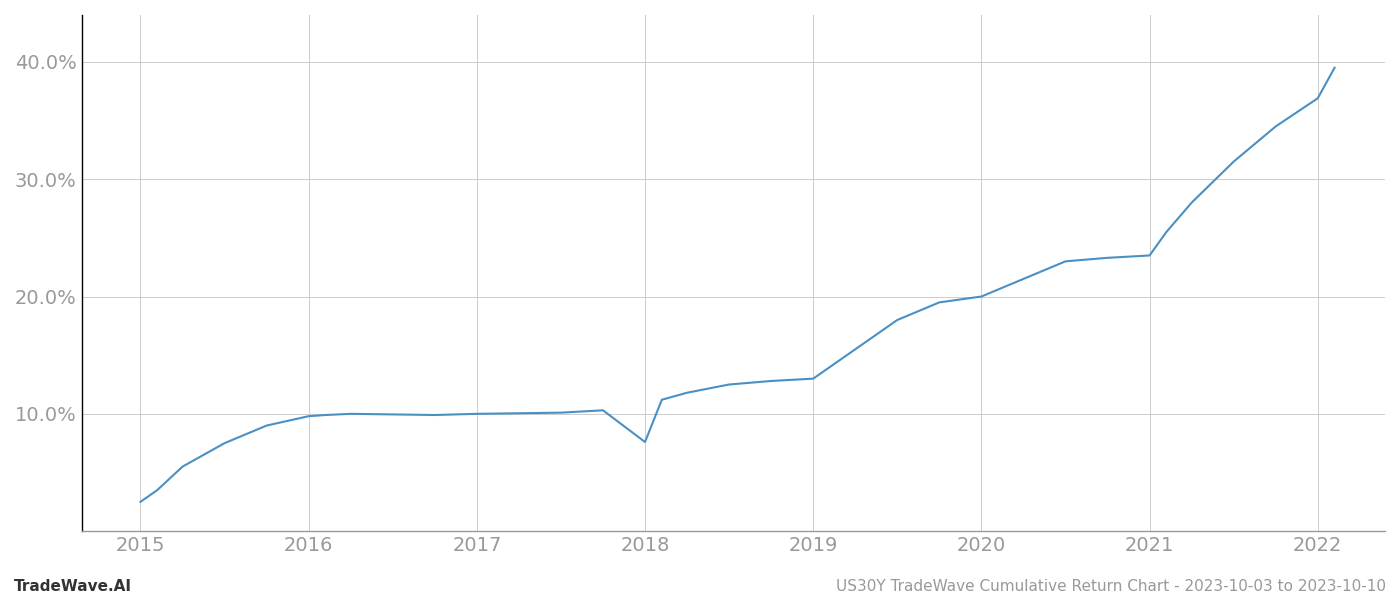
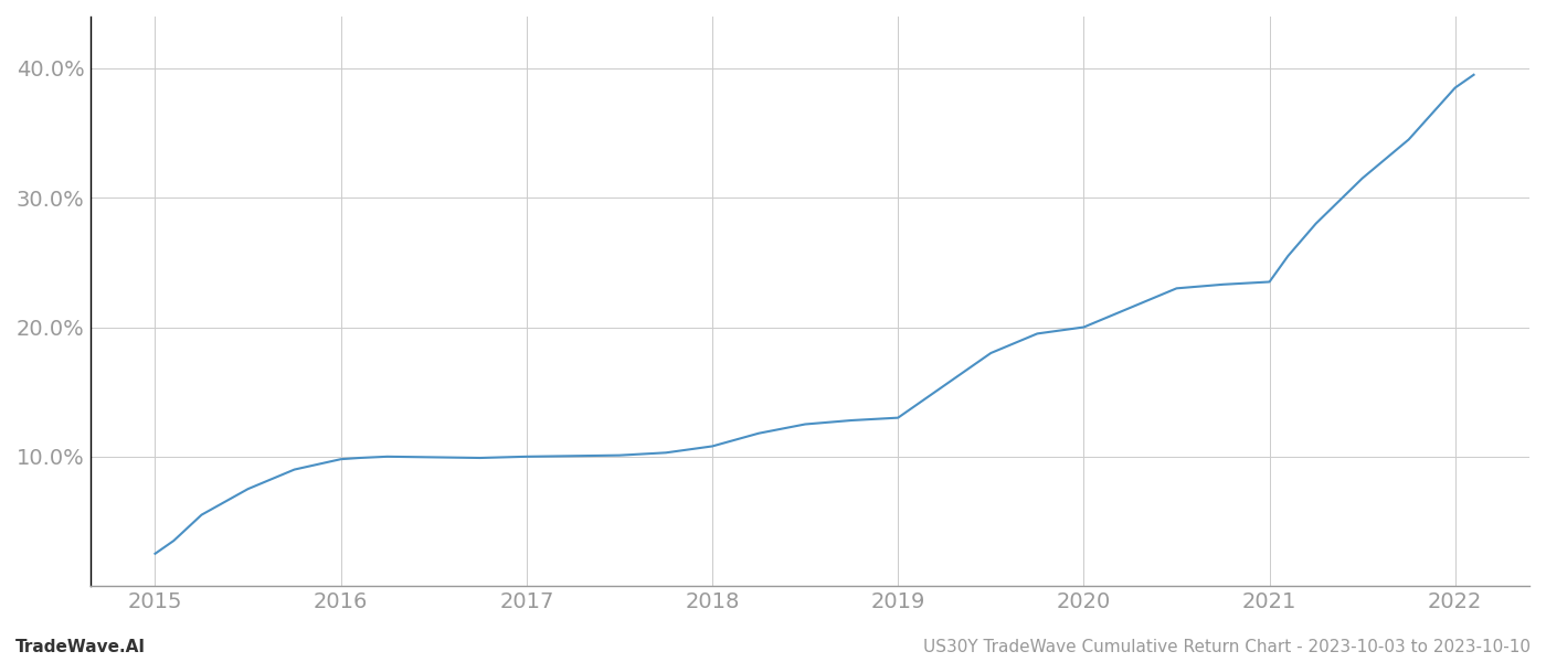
2018: 7.6% -> 10.8%
2022: 36.9% -> 38.5%
